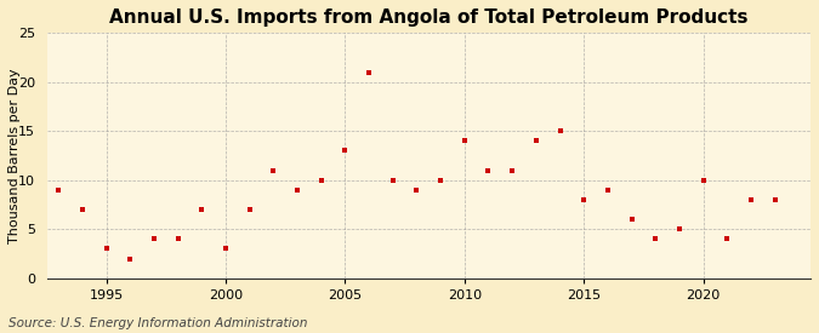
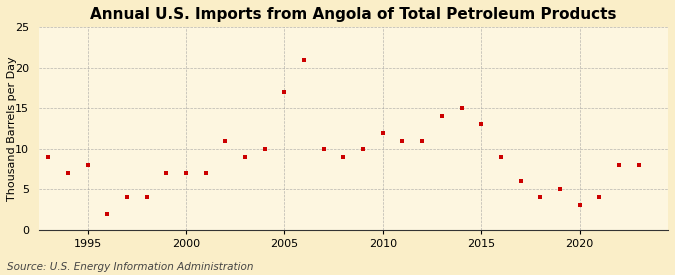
1995: 3 -> 8
2000: 3 -> 7
2005: 13 -> 17
2010: 14 -> 12
2015: 8 -> 13
2020: 10 -> 3
